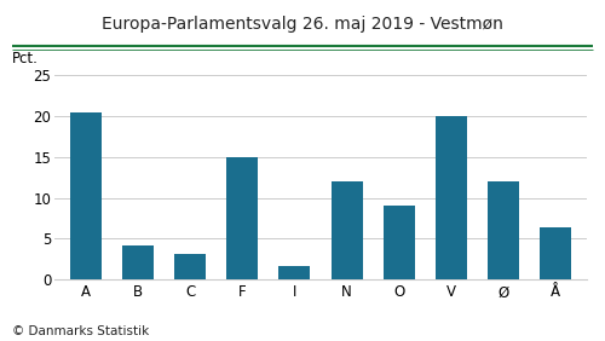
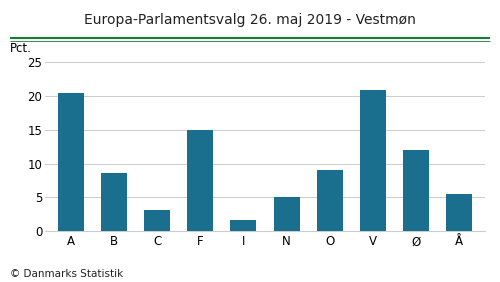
B: 4.2 -> 8.6
N: 12.0 -> 5.0
V: 20.0 -> 20.8
Å: 6.4 -> 5.5
